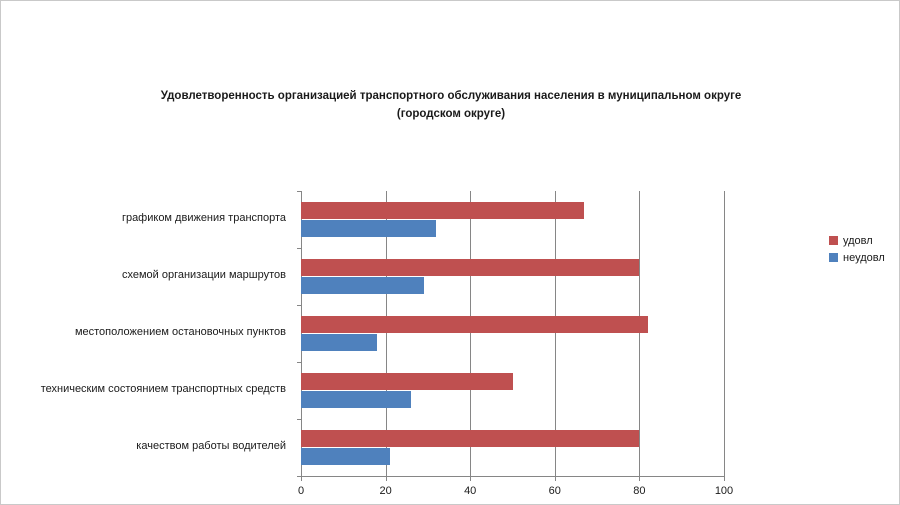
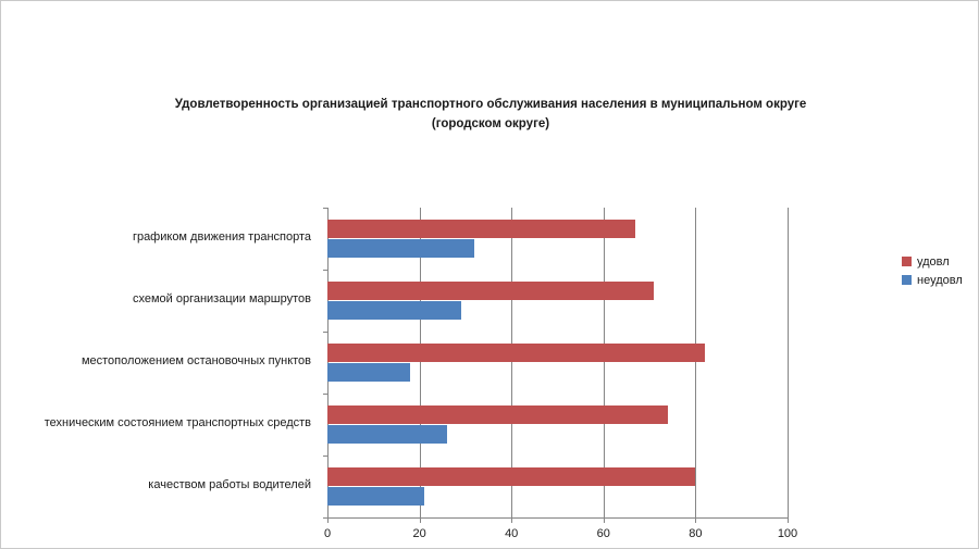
удовл/схемой организации маршрутов: 80 -> 71
удовл/техническим состоянием транспортных средств: 50 -> 74
